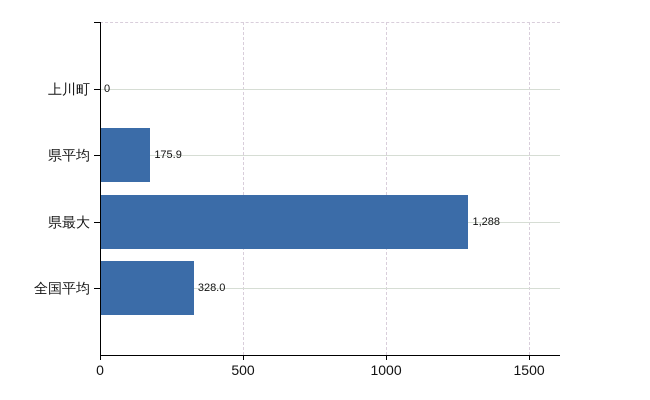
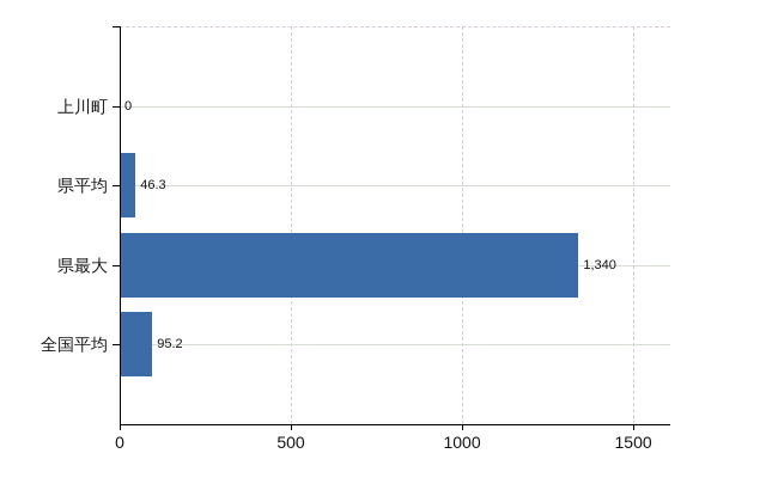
県平均: 175.9 -> 46.3
県最大: 1,288 -> 1,340
全国平均: 328.0 -> 95.2
